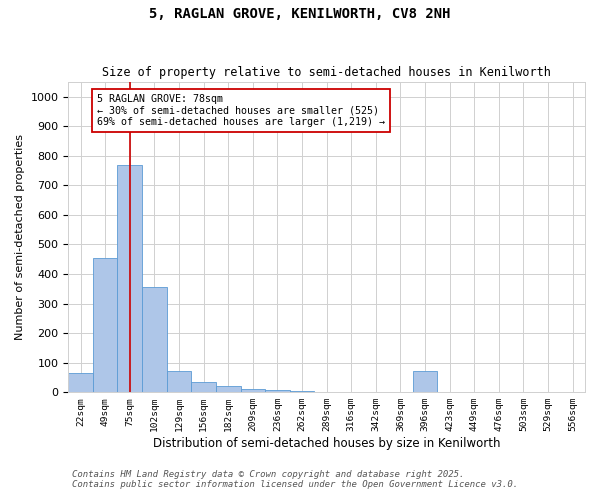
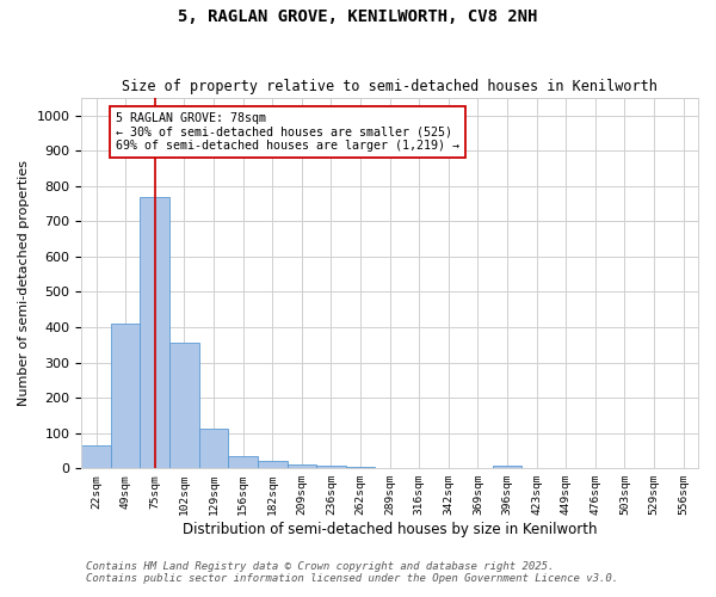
49sqm: 455 -> 410
129sqm: 70 -> 113
396sqm: 70 -> 8
